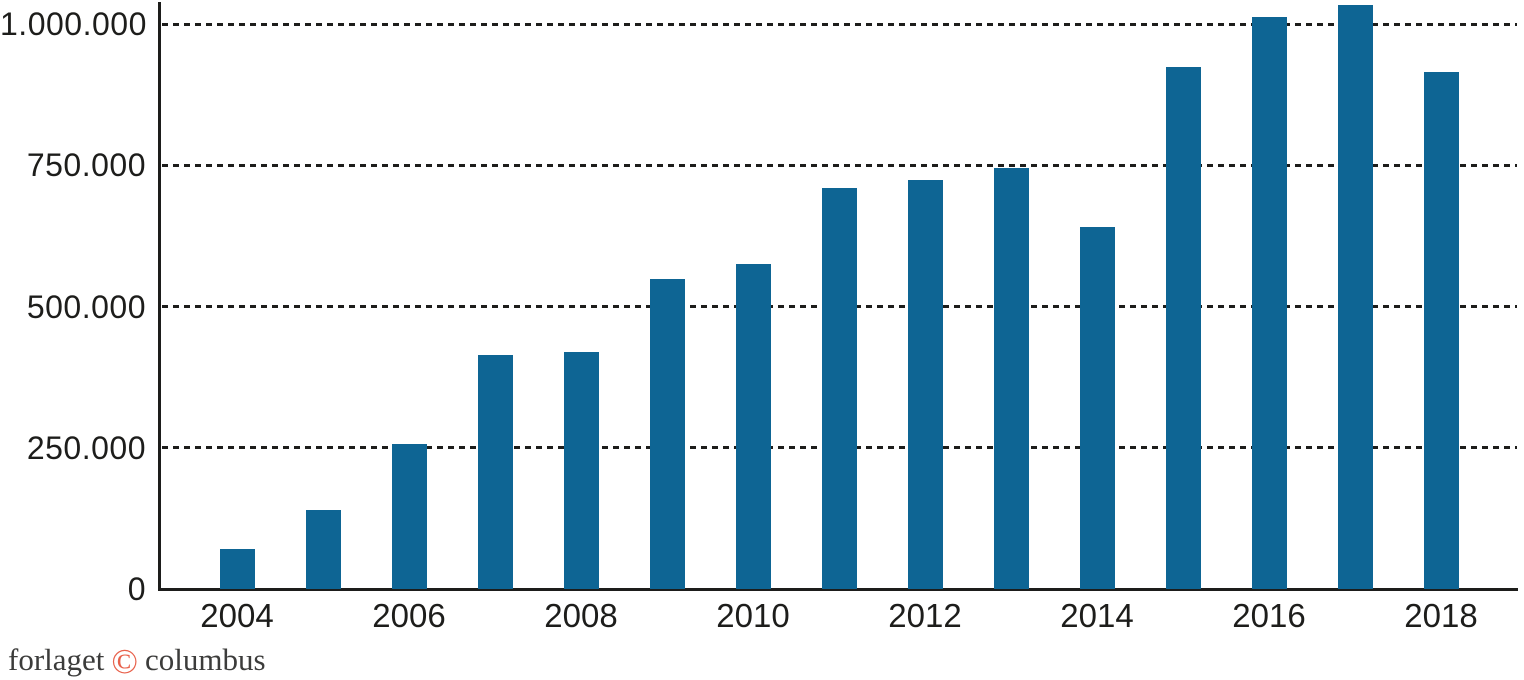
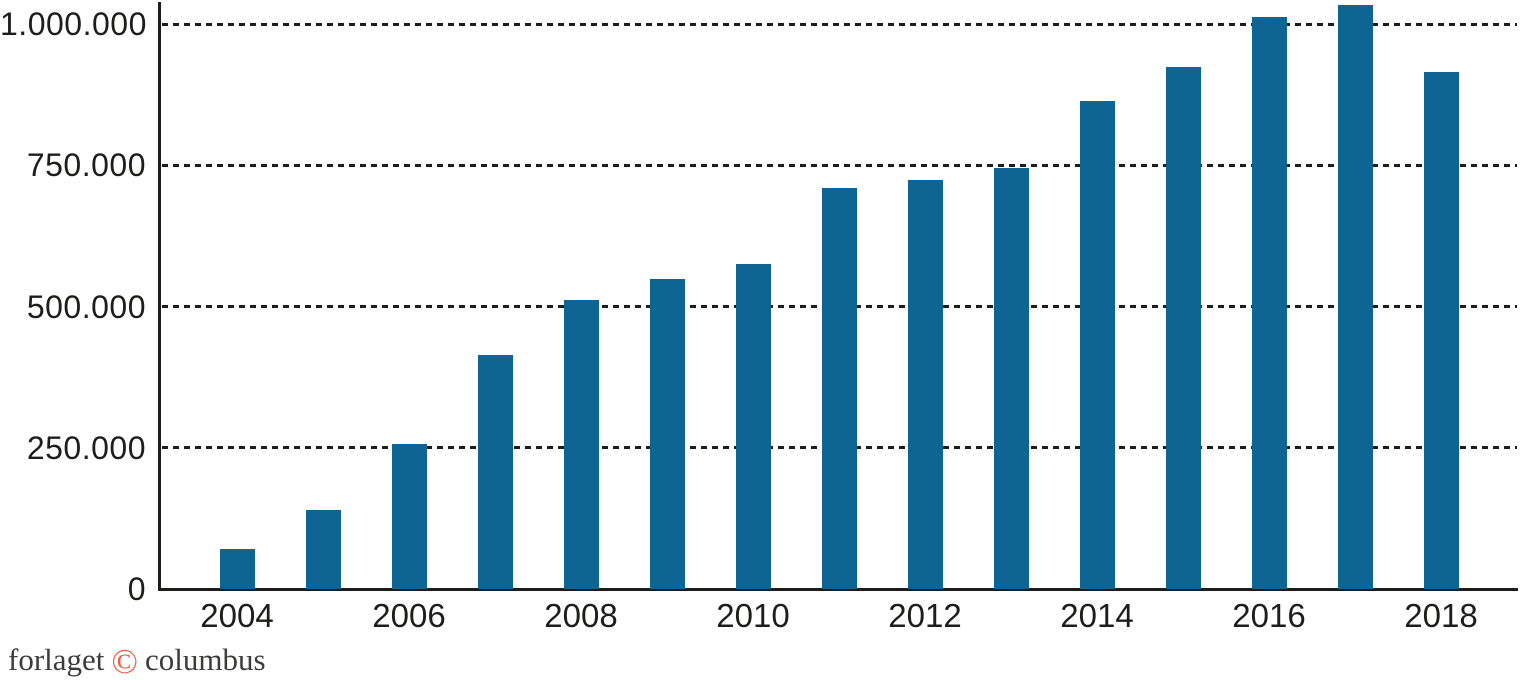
2008: 420000 -> 510000
2014: 640000 -> 860000
